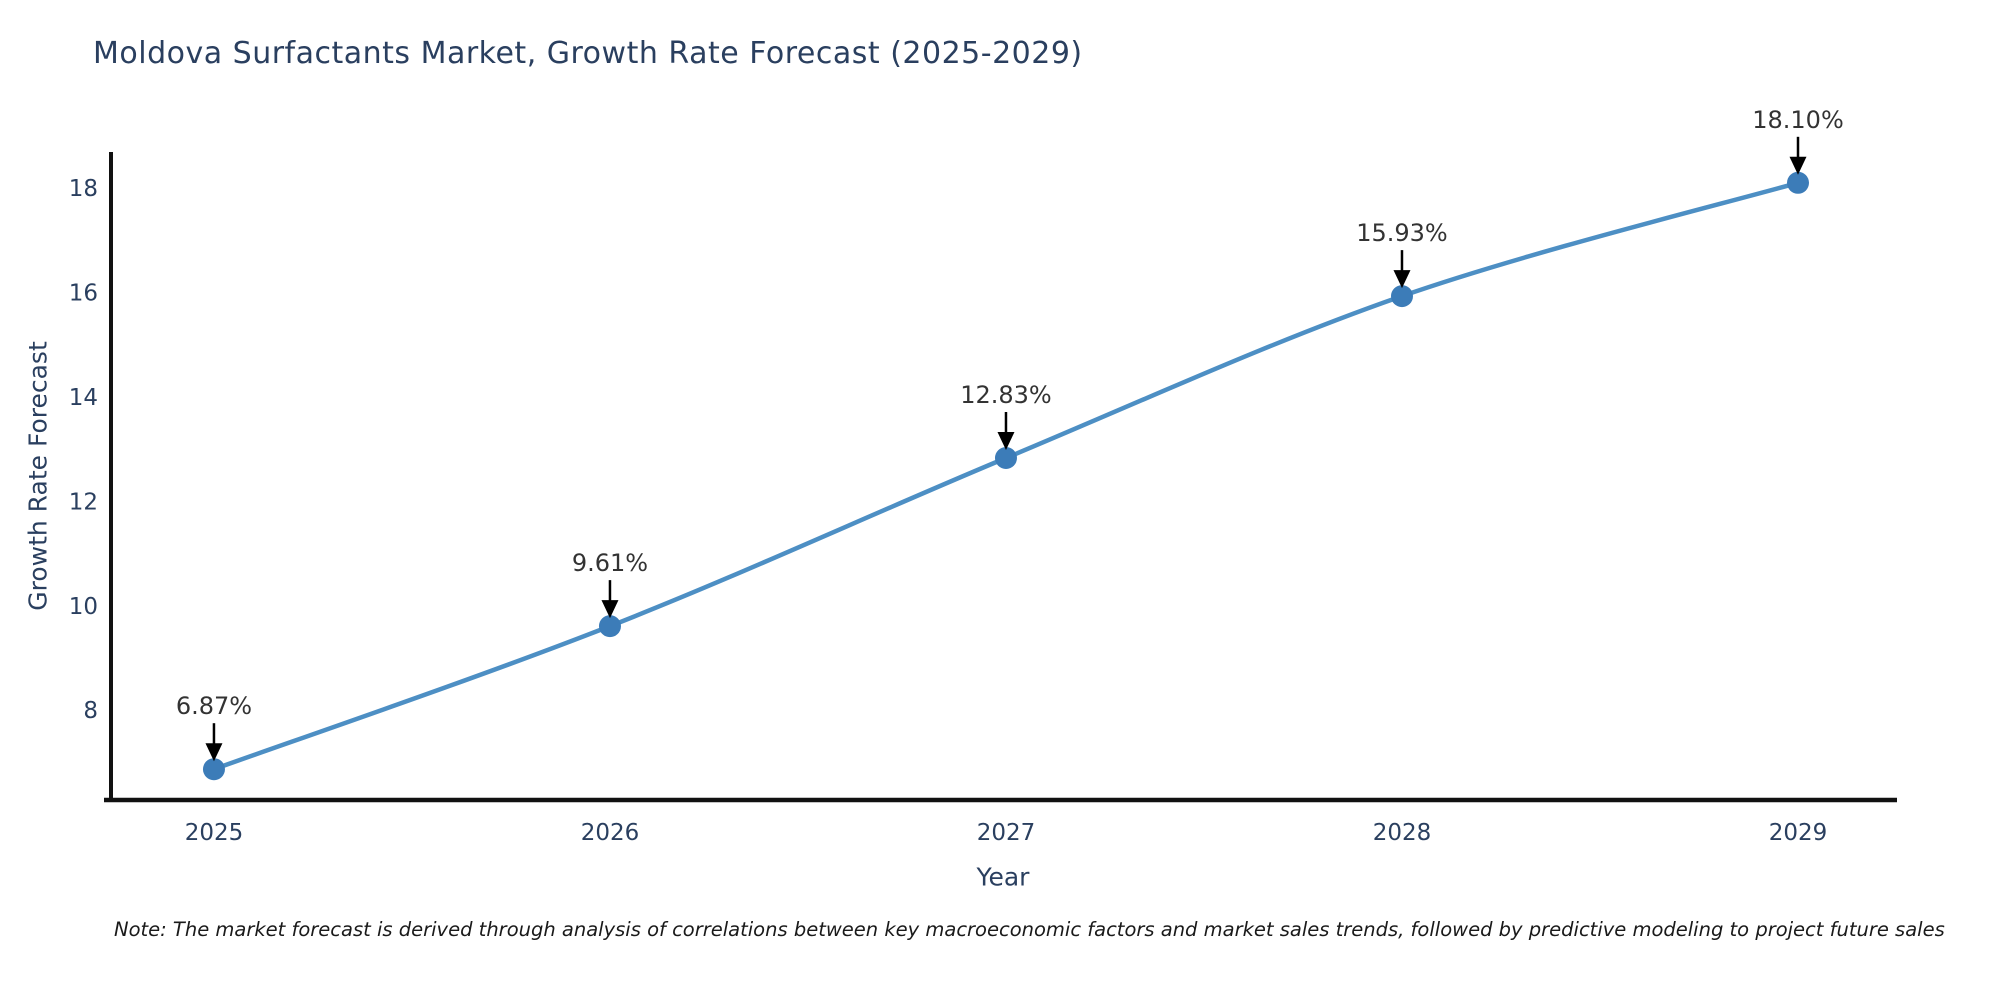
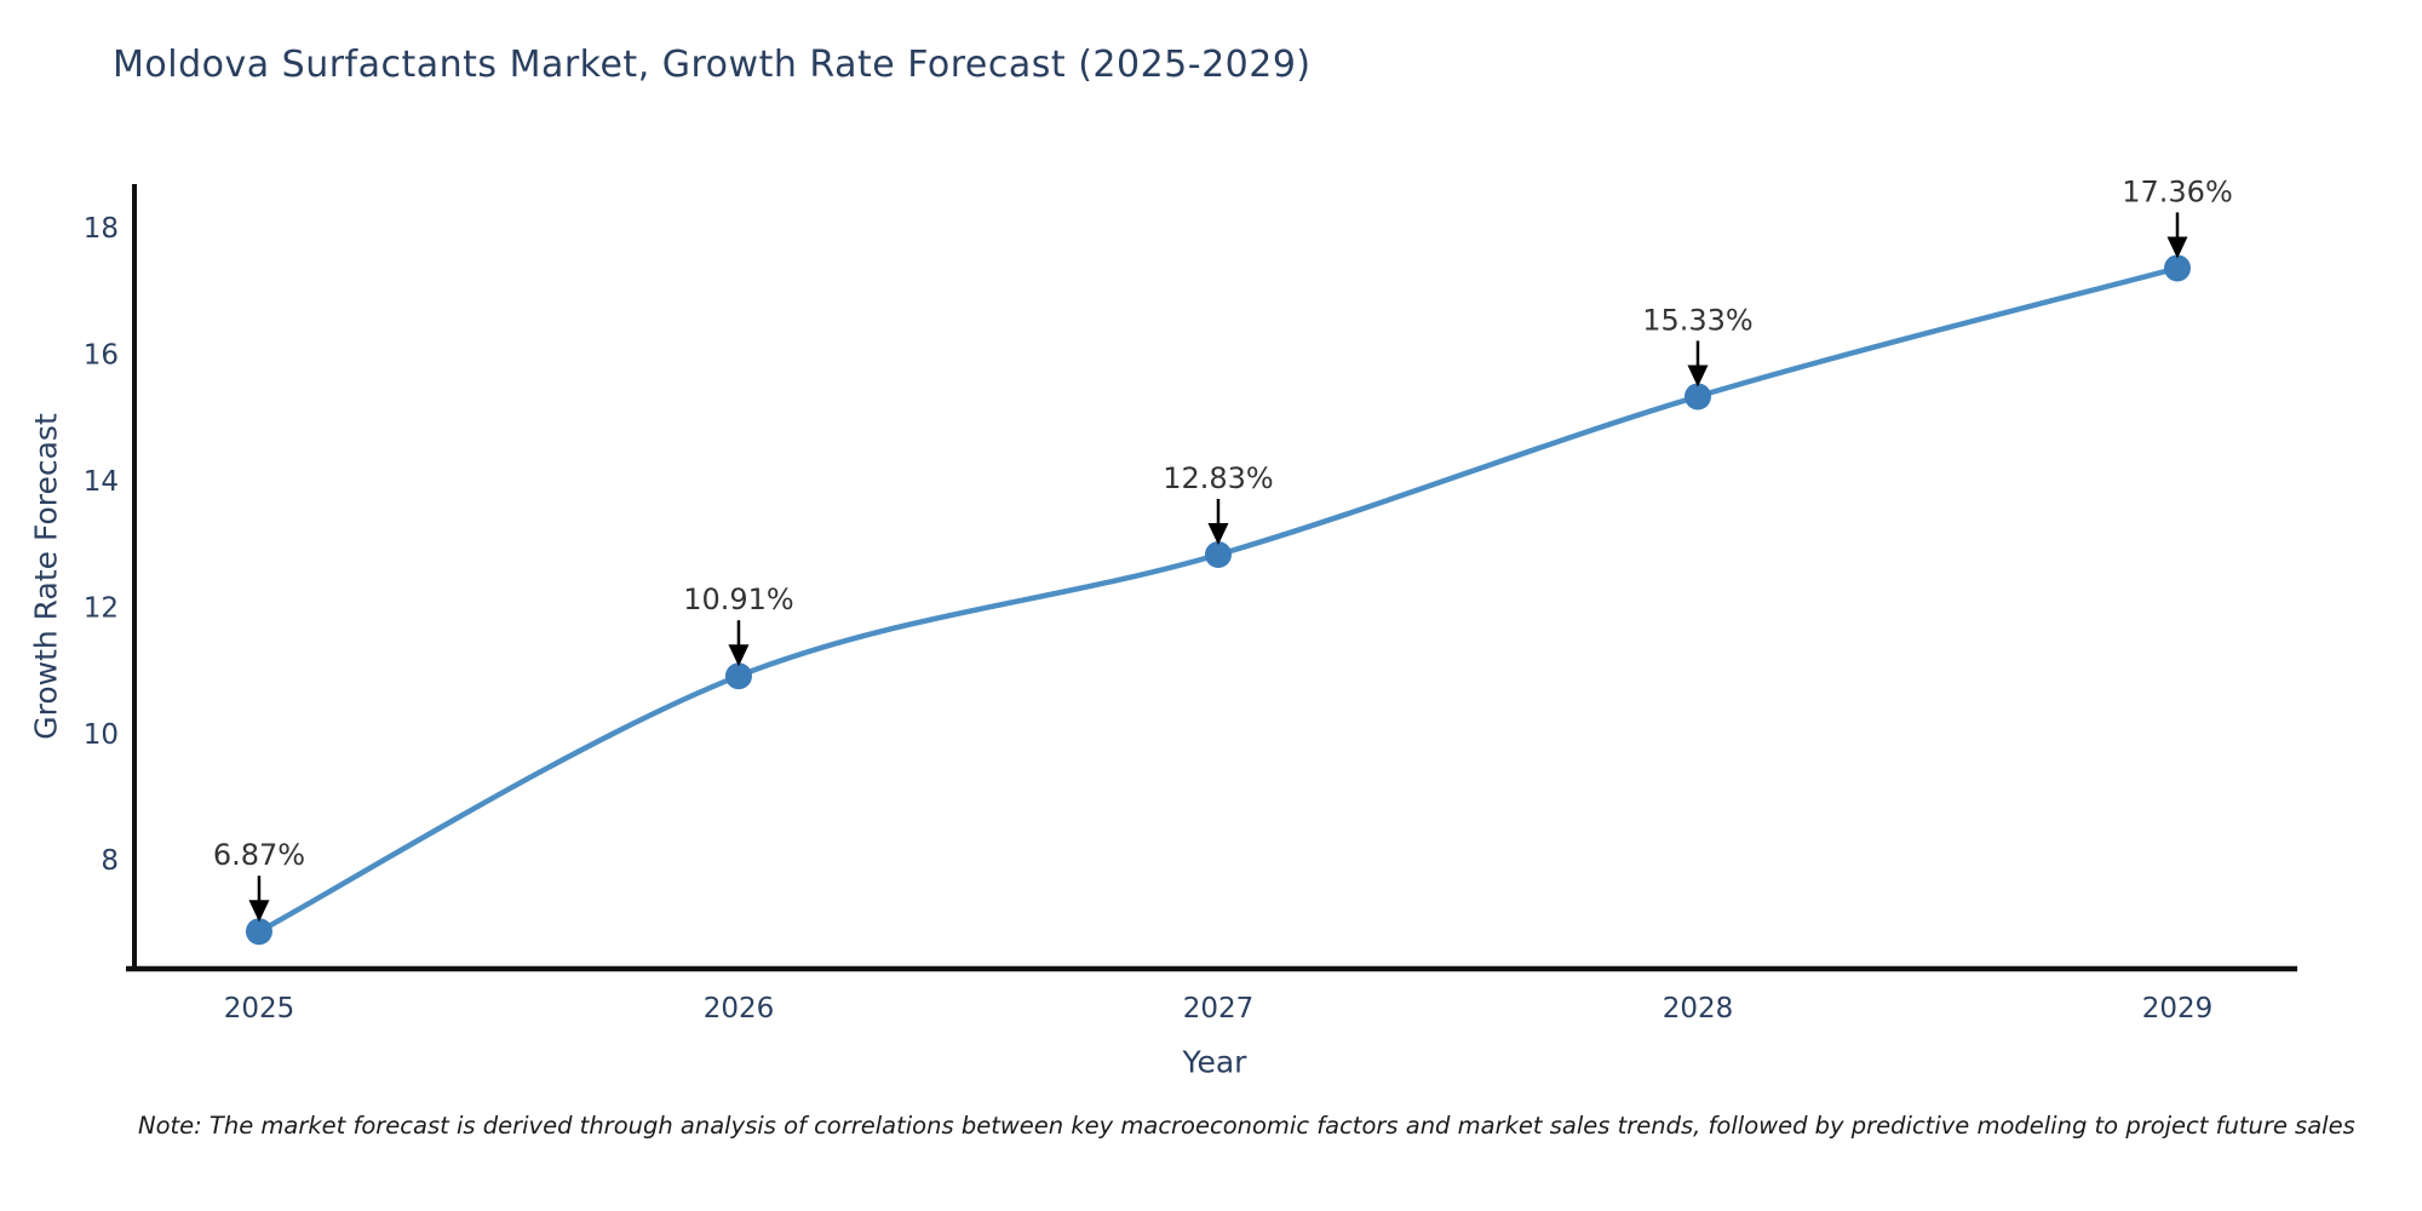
2026: 9.61% -> 10.91%
2028: 15.93% -> 15.33%
2029: 18.10% -> 17.36%
